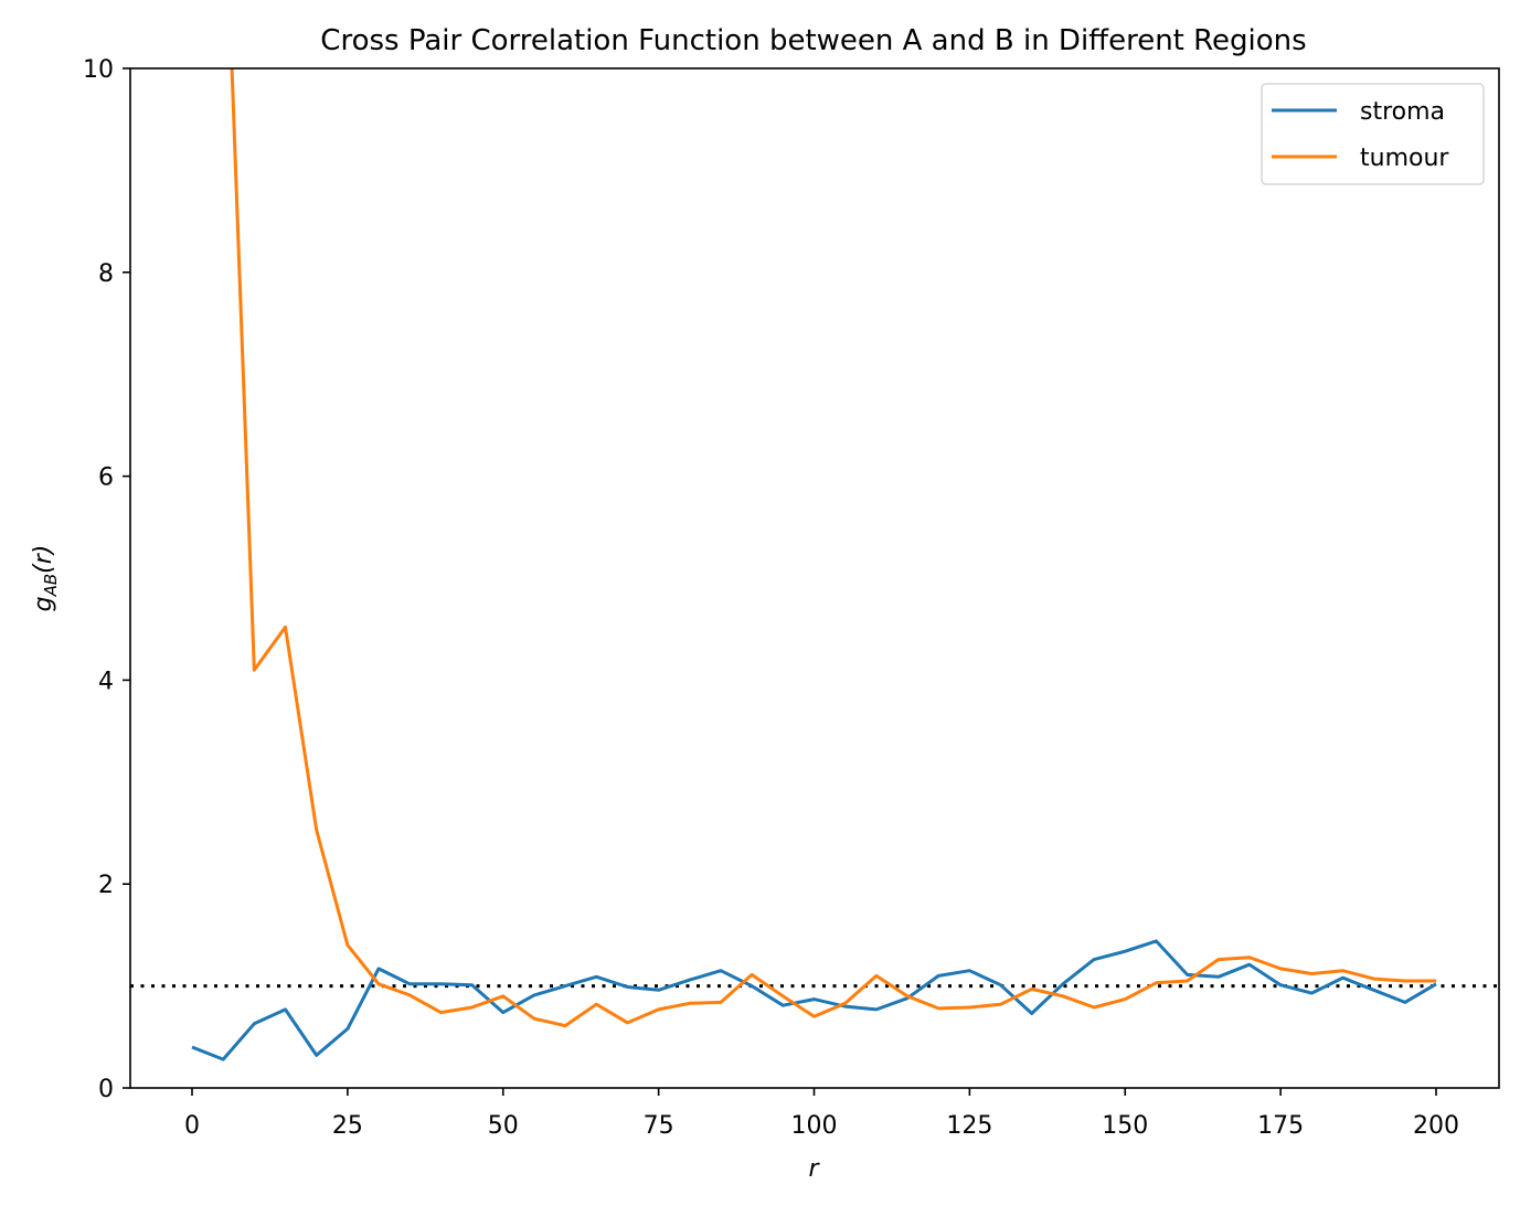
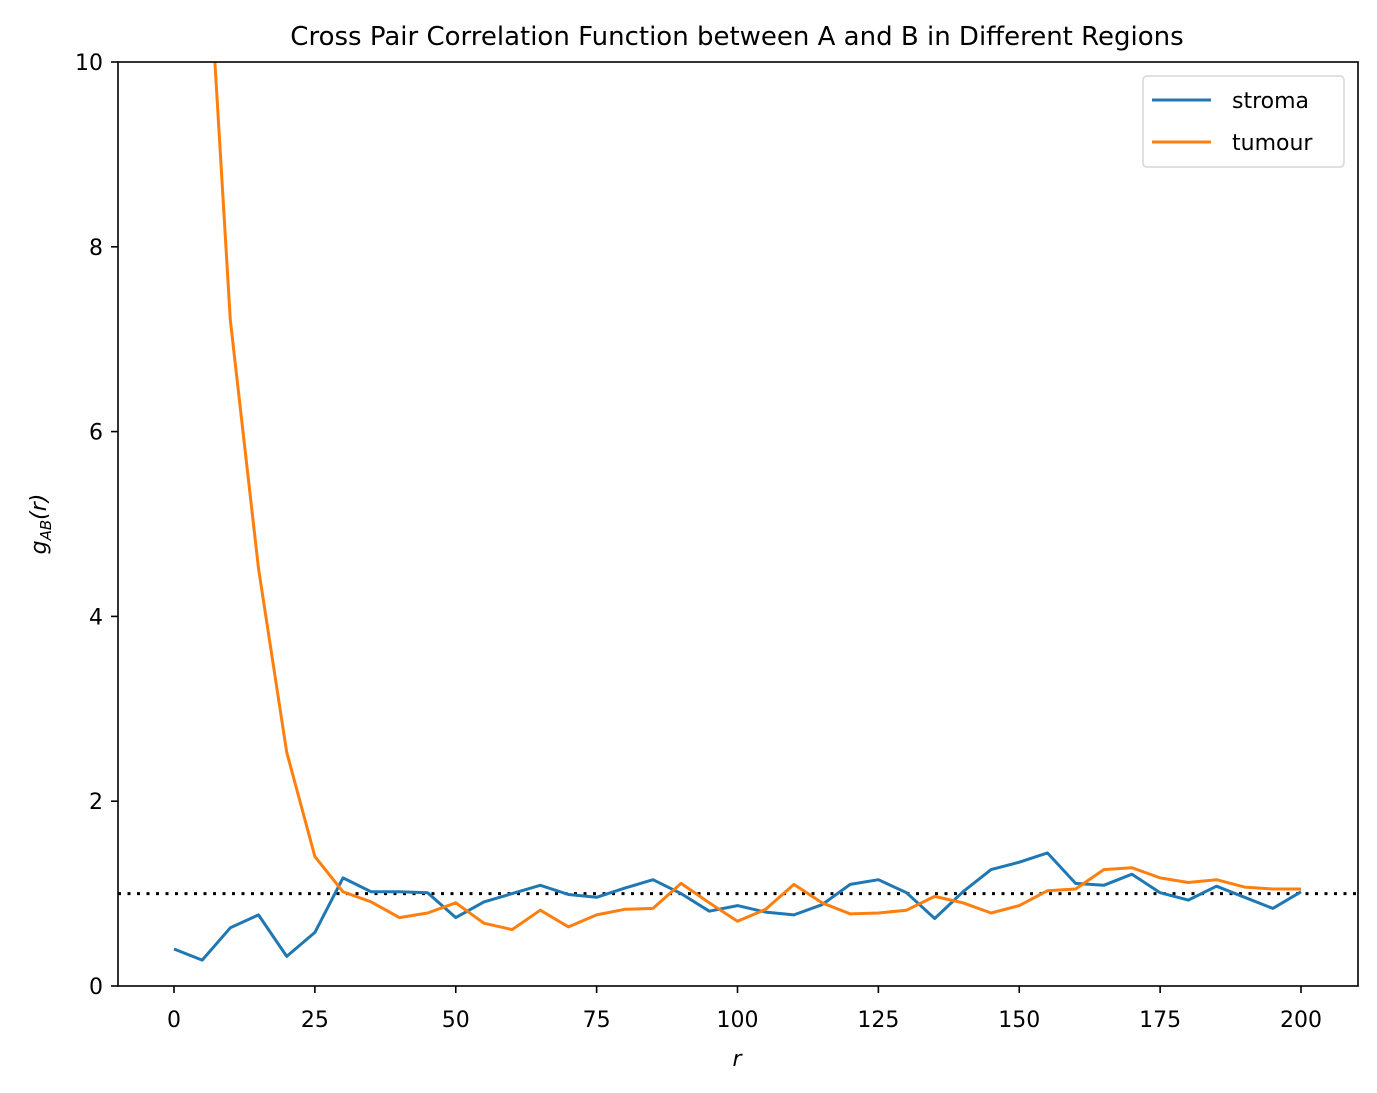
tumour/10: 4.1 -> 7.2
